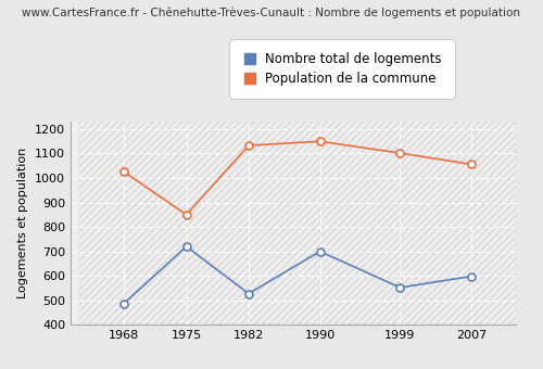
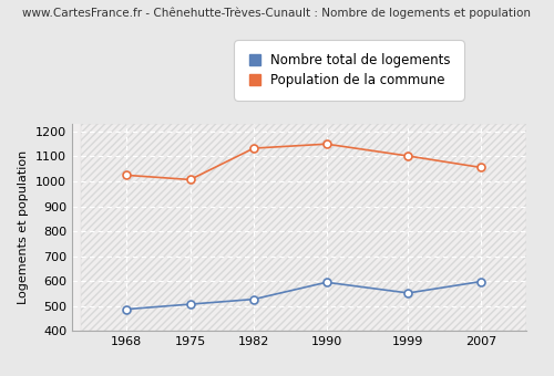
Nombre total de logements/1975: 720 -> 507
Population de la commune/1975: 850 -> 1007
Nombre total de logements/1990: 700 -> 595
